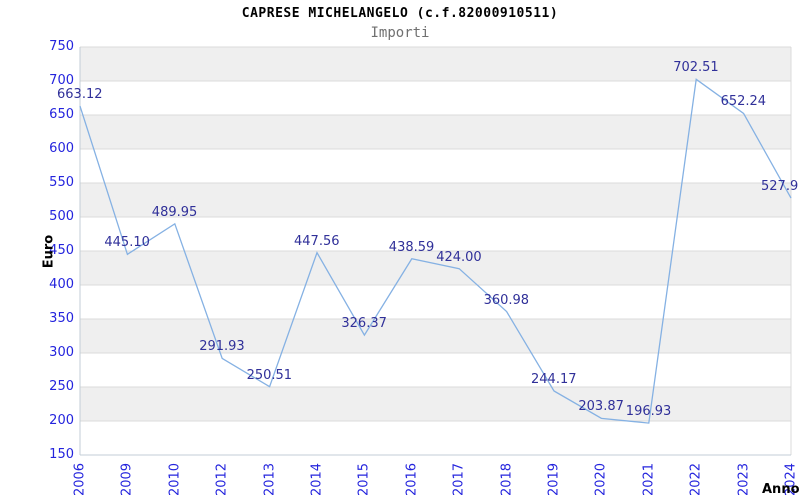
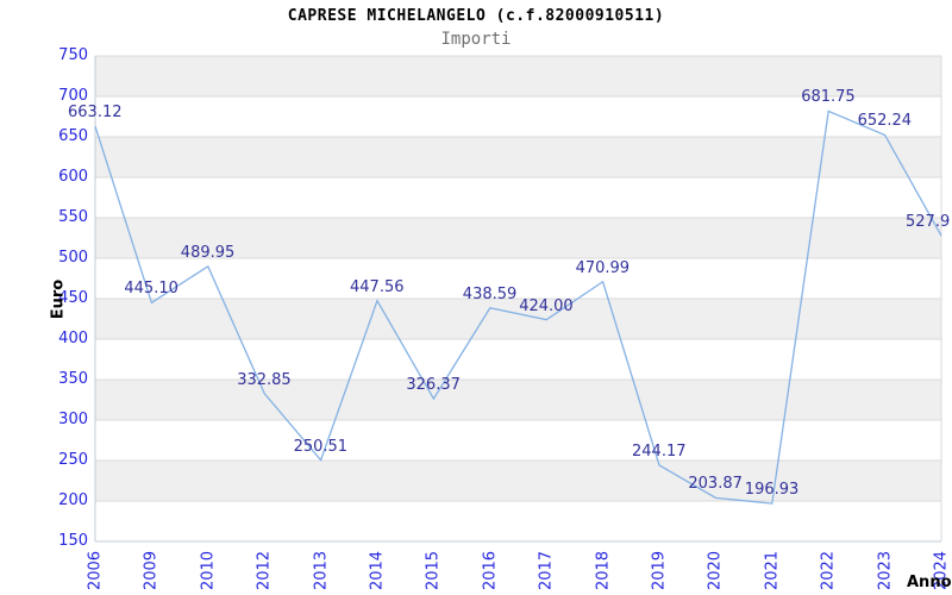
2012: 291.93 -> 332.85
2018: 360.98 -> 470.99
2022: 702.51 -> 681.75
